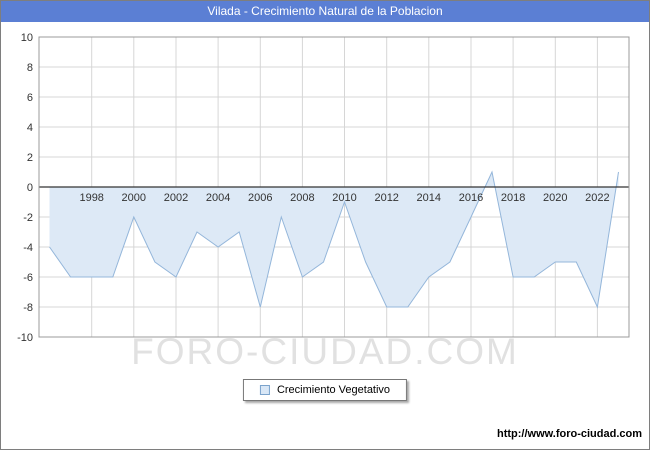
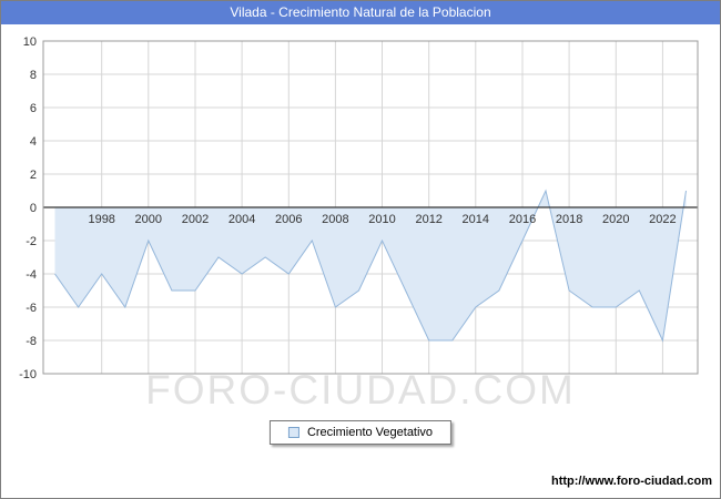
1998: -6 -> -4
2002: -6 -> -5
2006: -8 -> -4
2010: -1 -> -2
2018: -6 -> -5
2020: -5 -> -6
